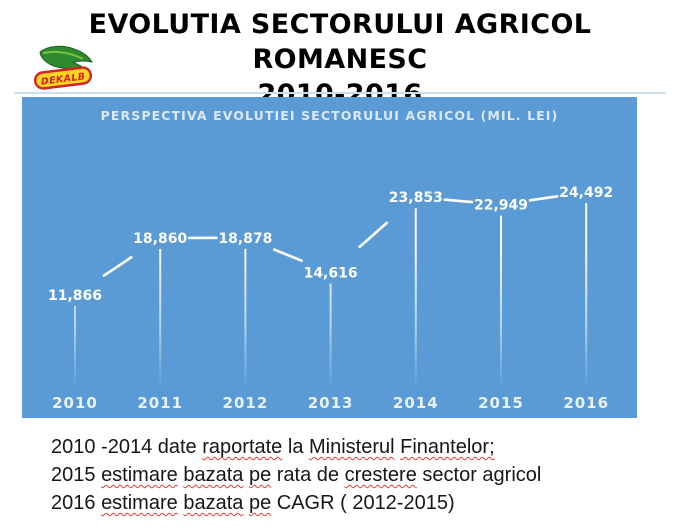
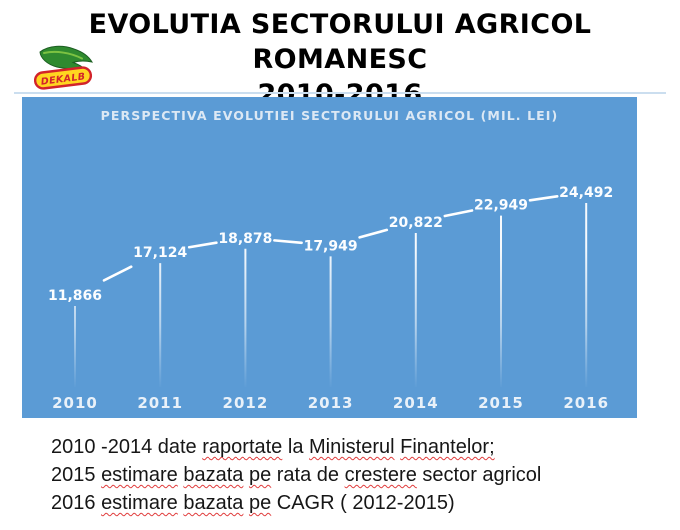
2011: 18,860 -> 17,124
2013: 14,616 -> 17,949
2014: 23,853 -> 20,822
